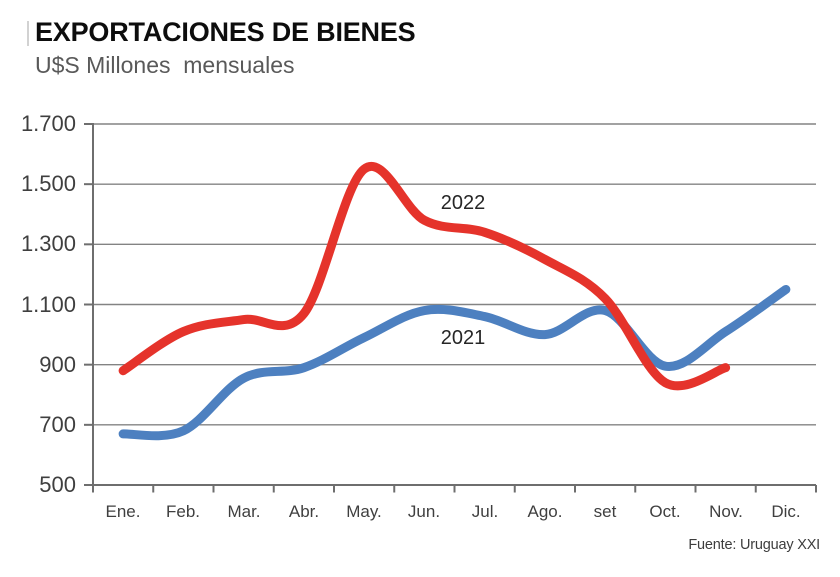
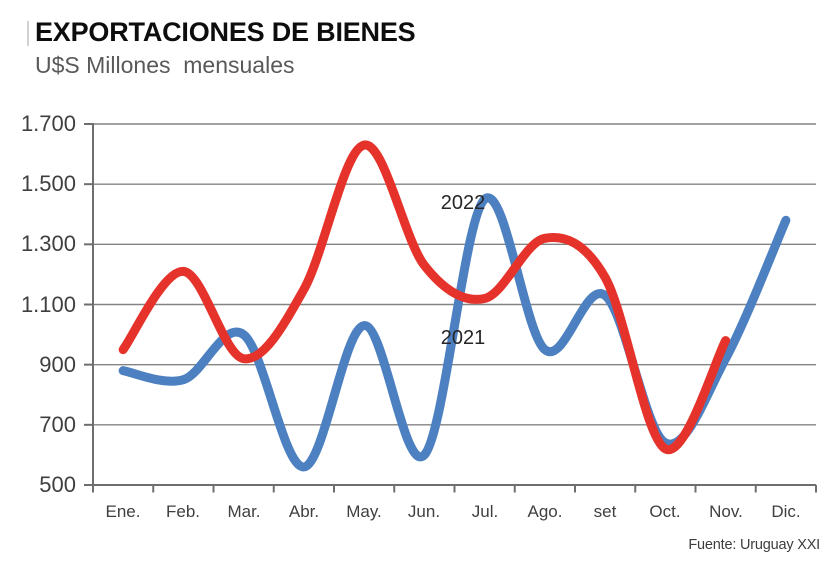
2022/Ene.: 880 -> 950
2021/Ene.: 670 -> 880
2022/Feb.: 1010 -> 1210
2021/Feb.: 680 -> 850
2022/Mar.: 1050 -> 920
2021/Mar.: 860 -> 1000
2022/Abr.: 1070 -> 1150
2021/Abr.: 890 -> 560
2022/May.: 1550 -> 1630
2021/May.: 990 -> 1030
2022/Jun.: 1380 -> 1230
2021/Jun.: 1080 -> 600
2022/Jul.: 1340 -> 1120
2021/Jul.: 1060 -> 1450
2022/Ago.: 1250 -> 1320
2021/Ago.: 1000 -> 950
2022/set: 1120 -> 1190
2021/set: 1080 -> 1130
2022/Oct.: 840 -> 620
2021/Oct.: 900 -> 640
2022/Nov.: 890 -> 980
2021/Nov.: 1010 -> 920
2021/Dic.: 1150 -> 1380
